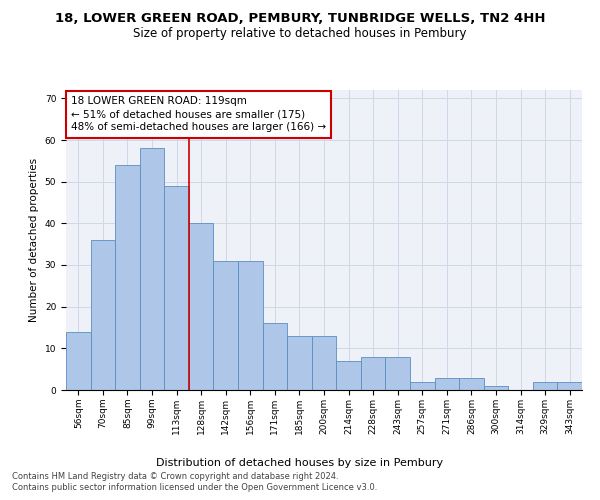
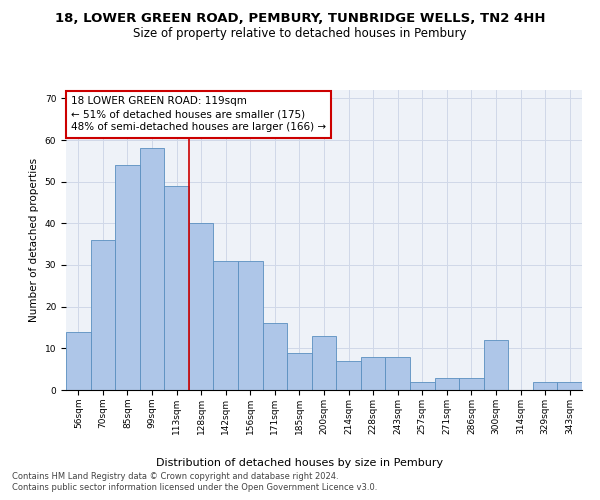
185sqm: 13 -> 9
300sqm: 1 -> 12
